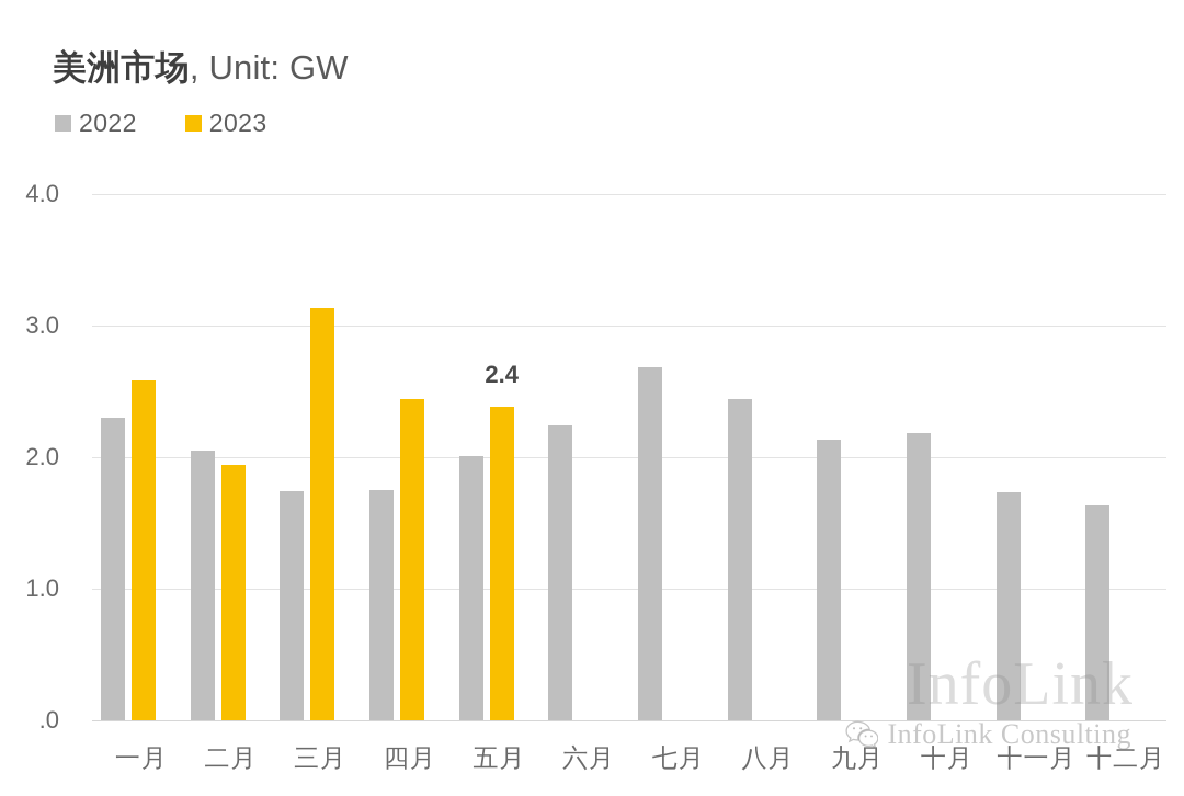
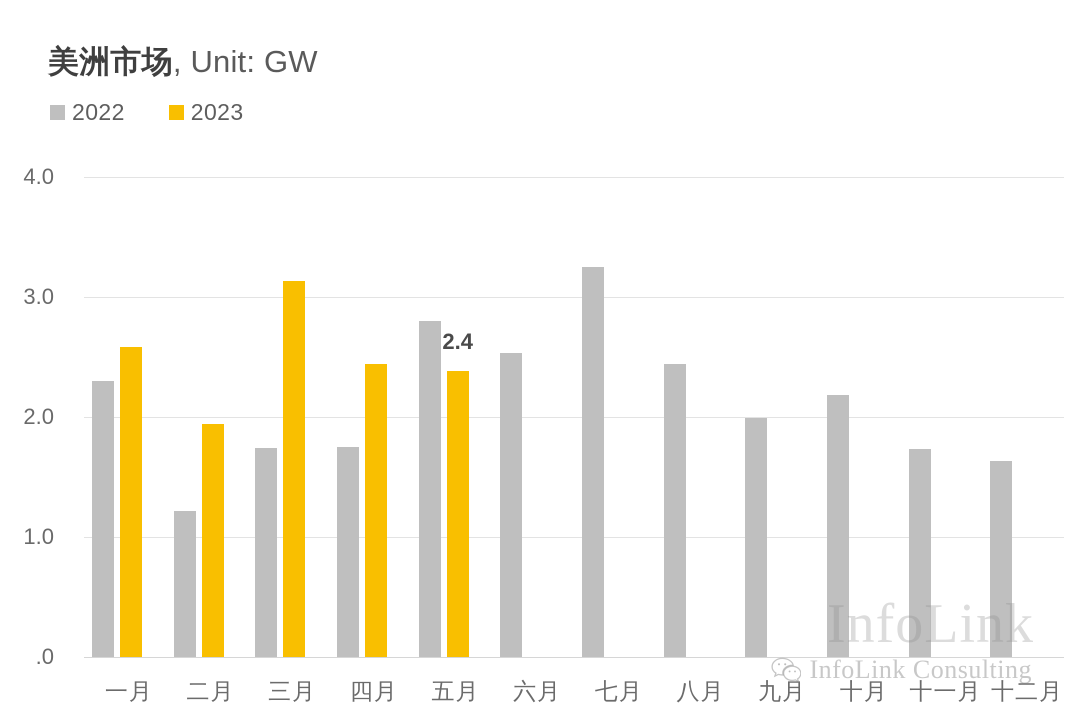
2022/二月: 2.05 -> 1.22
2022/五月: 2.01 -> 2.80
2022/六月: 2.24 -> 2.53
2022/七月: 2.68 -> 3.25
2022/九月: 2.13 -> 1.99
